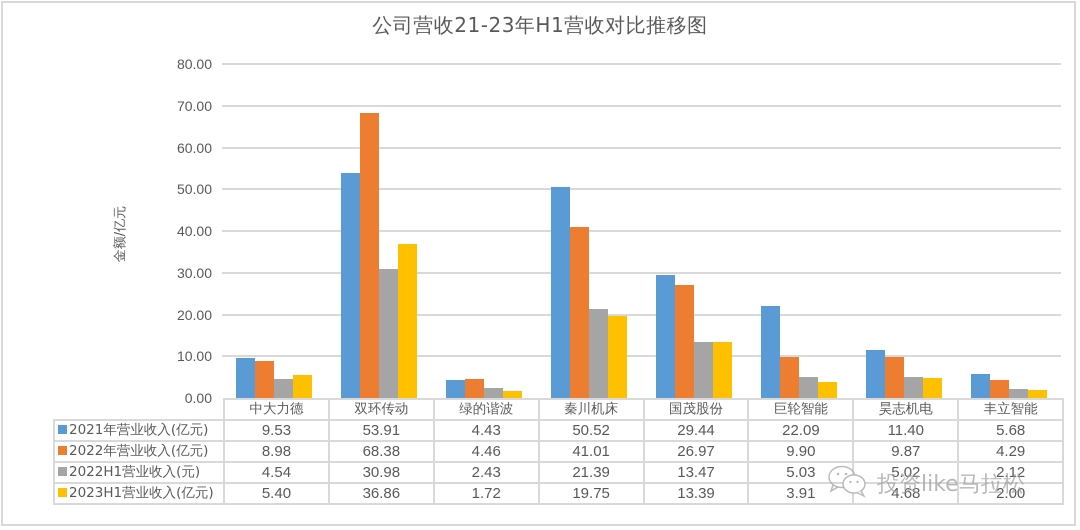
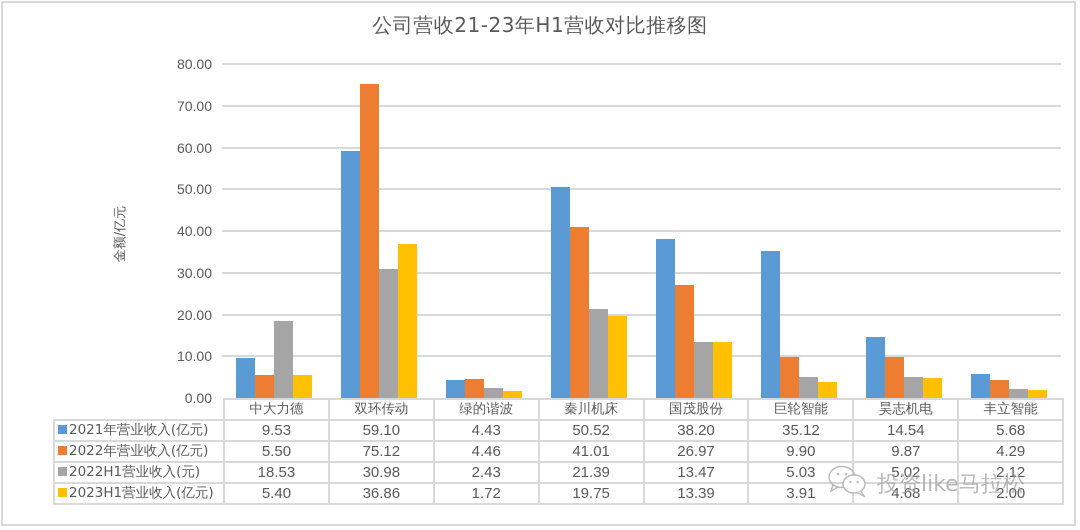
2022年营业收入(亿元)/中大力德: 8.98 -> 5.50
2022H1营业收入(元)/中大力德: 4.54 -> 18.53
2021年营业收入(亿元)/双环传动: 53.91 -> 59.10
2022年营业收入(亿元)/双环传动: 68.38 -> 75.12
2021年营业收入(亿元)/国茂股份: 29.44 -> 38.20
2021年营业收入(亿元)/巨轮智能: 22.09 -> 35.12
2021年营业收入(亿元)/昊志机电: 11.40 -> 14.54
